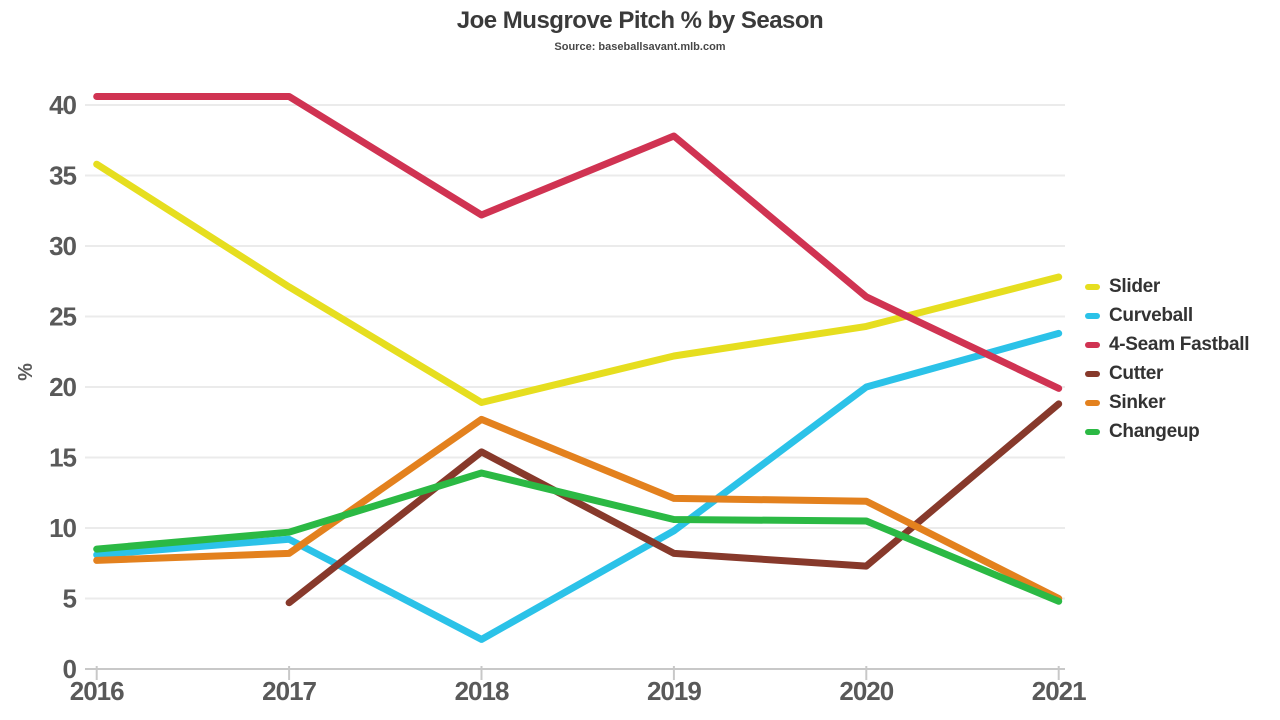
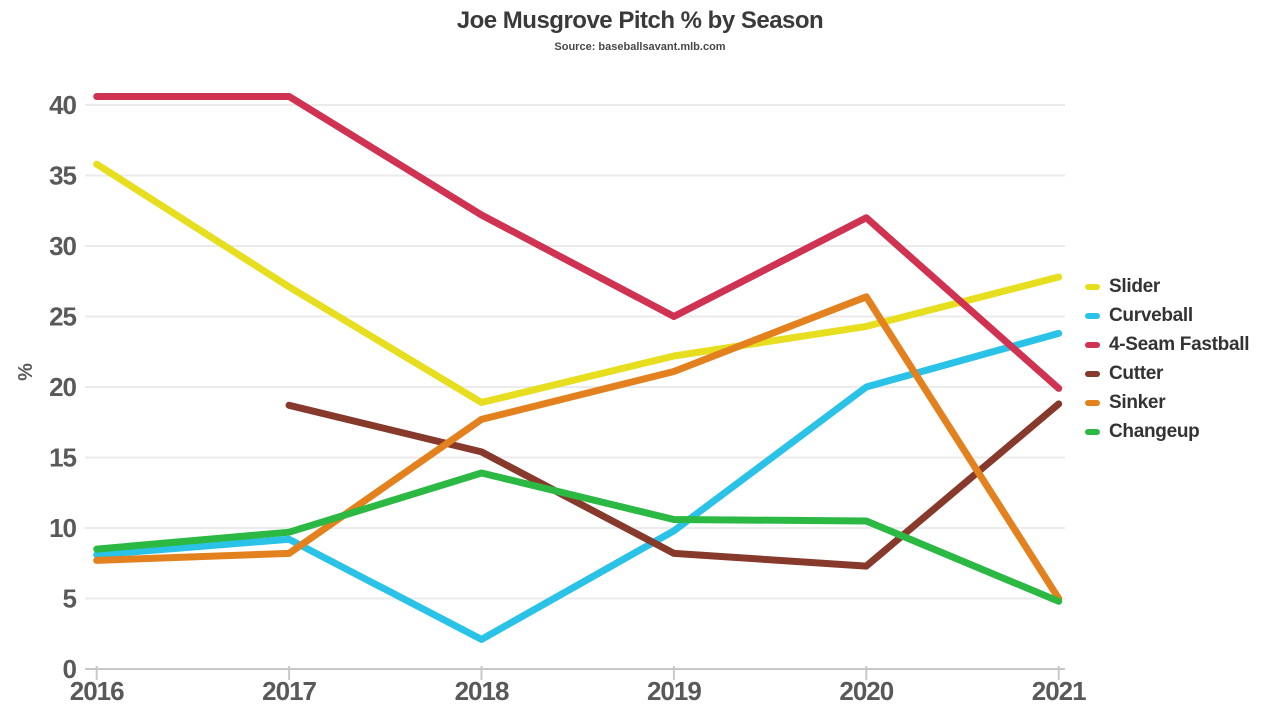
Cutter/2017: 4.7 -> 18.7
4-Seam Fastball/2019: 37.8 -> 25.0
Sinker/2019: 12.1 -> 21.1
4-Seam Fastball/2020: 26.4 -> 32.0
Sinker/2020: 11.9 -> 26.4
